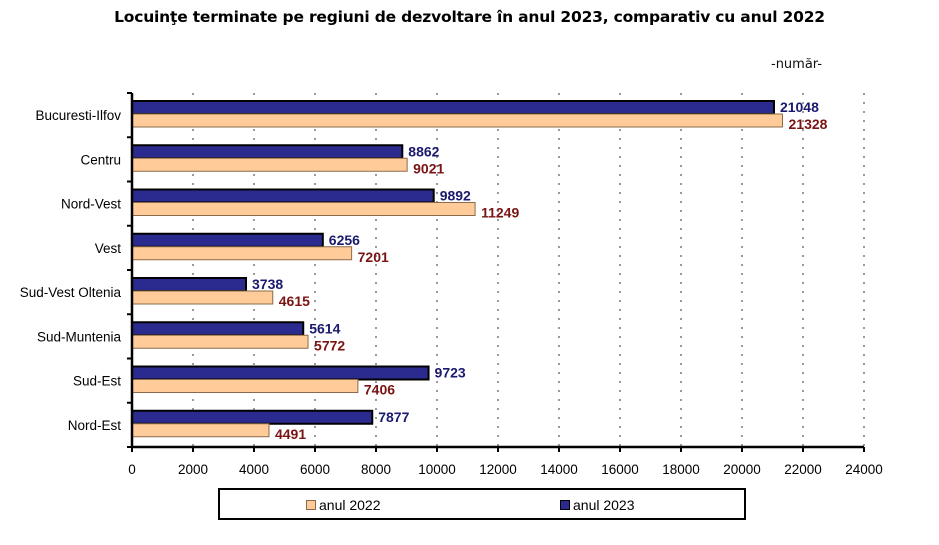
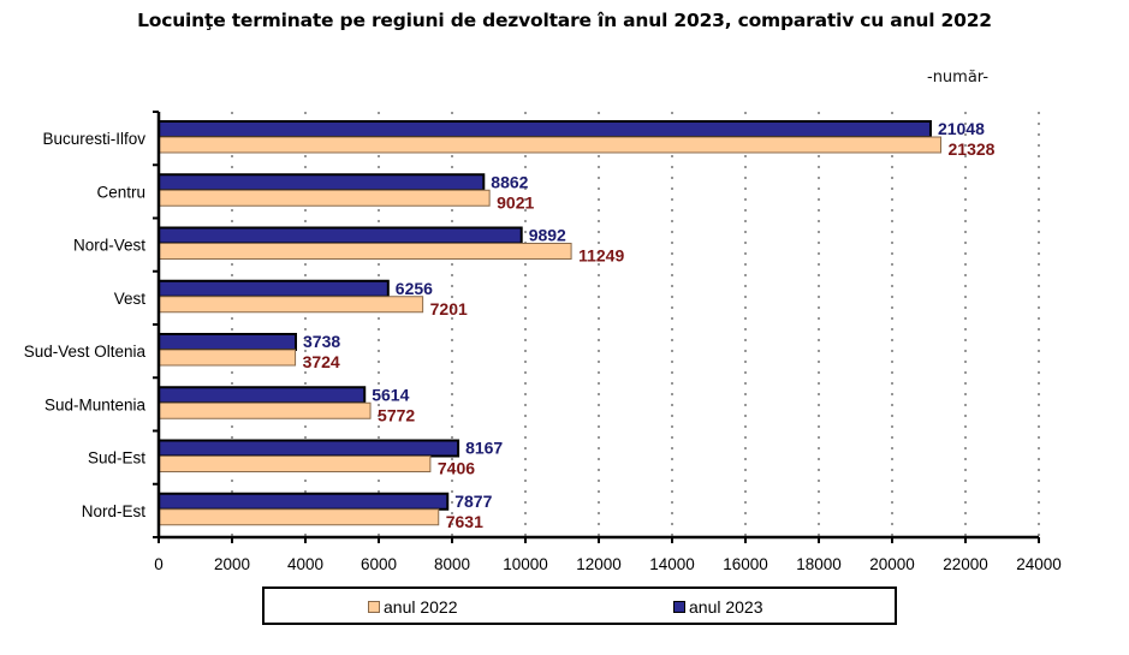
anul 2022/Sud-Vest Oltenia: 4615 -> 3724
anul 2023/Sud-Est: 9723 -> 8167
anul 2022/Nord-Est: 4491 -> 7631
